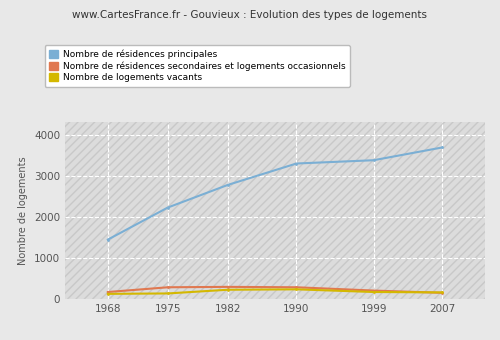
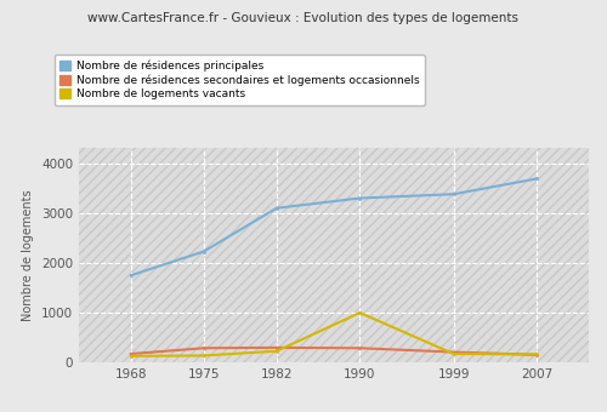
Nombre de résidences principales/1968: 1450 -> 1750
Nombre de résidences principales/1982: 2780 -> 3100
Nombre de logements vacants/1990: 240 -> 1000
